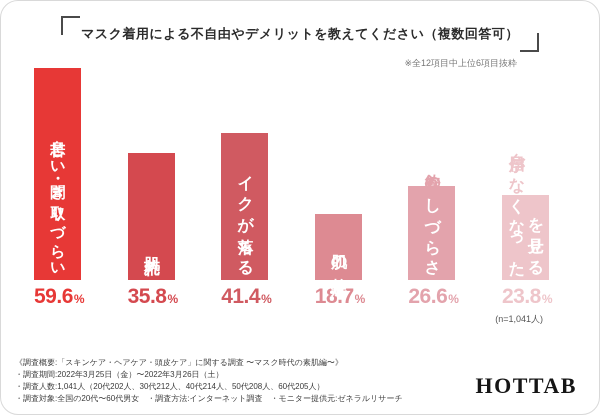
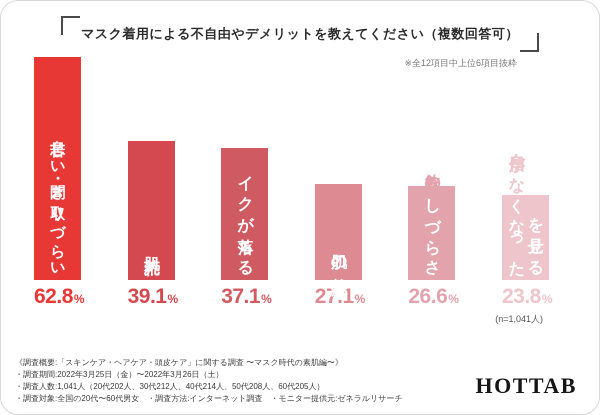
息苦しい・聞き取りづらい: 59.6 -> 62.8
肌荒れ: 35.8 -> 39.1
メイクが落ちる: 41.4 -> 37.1
肌の乾燥: 18.7 -> 27.1
